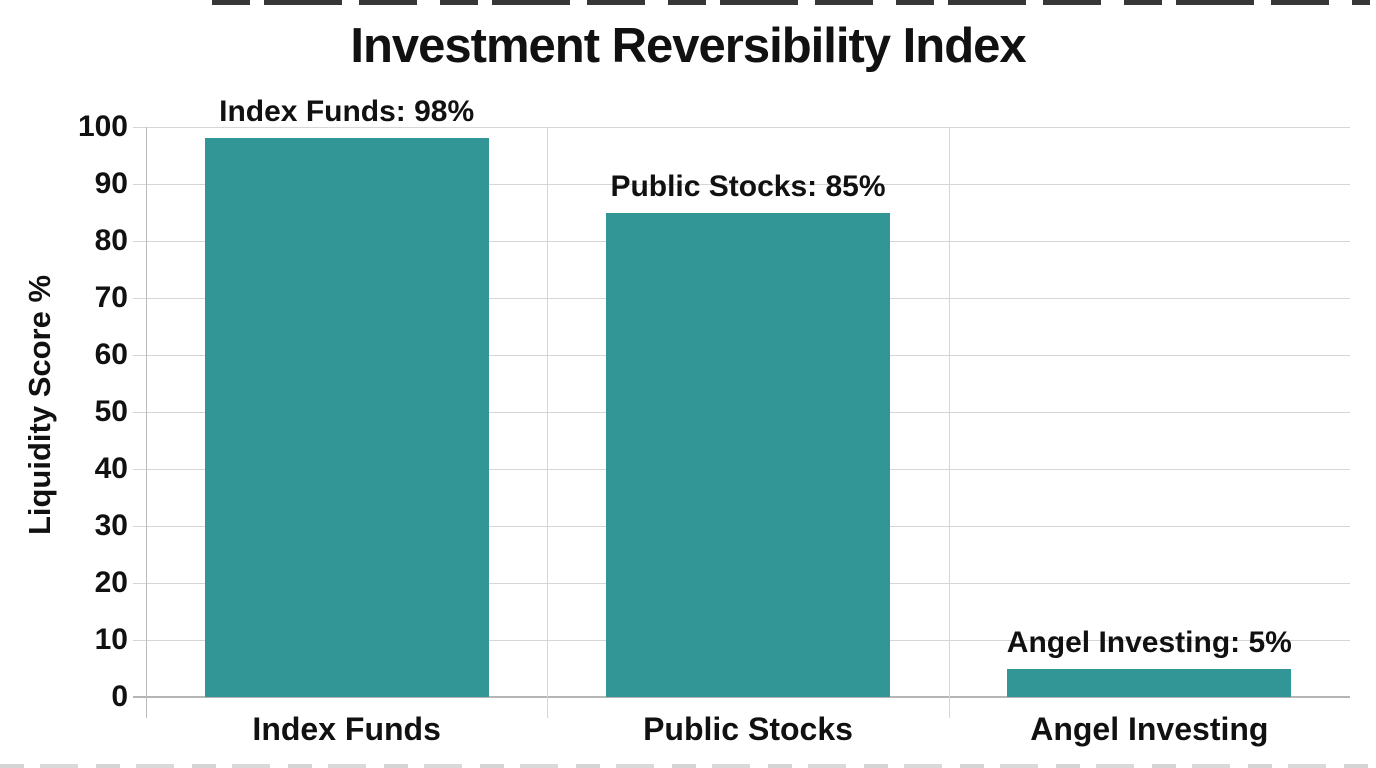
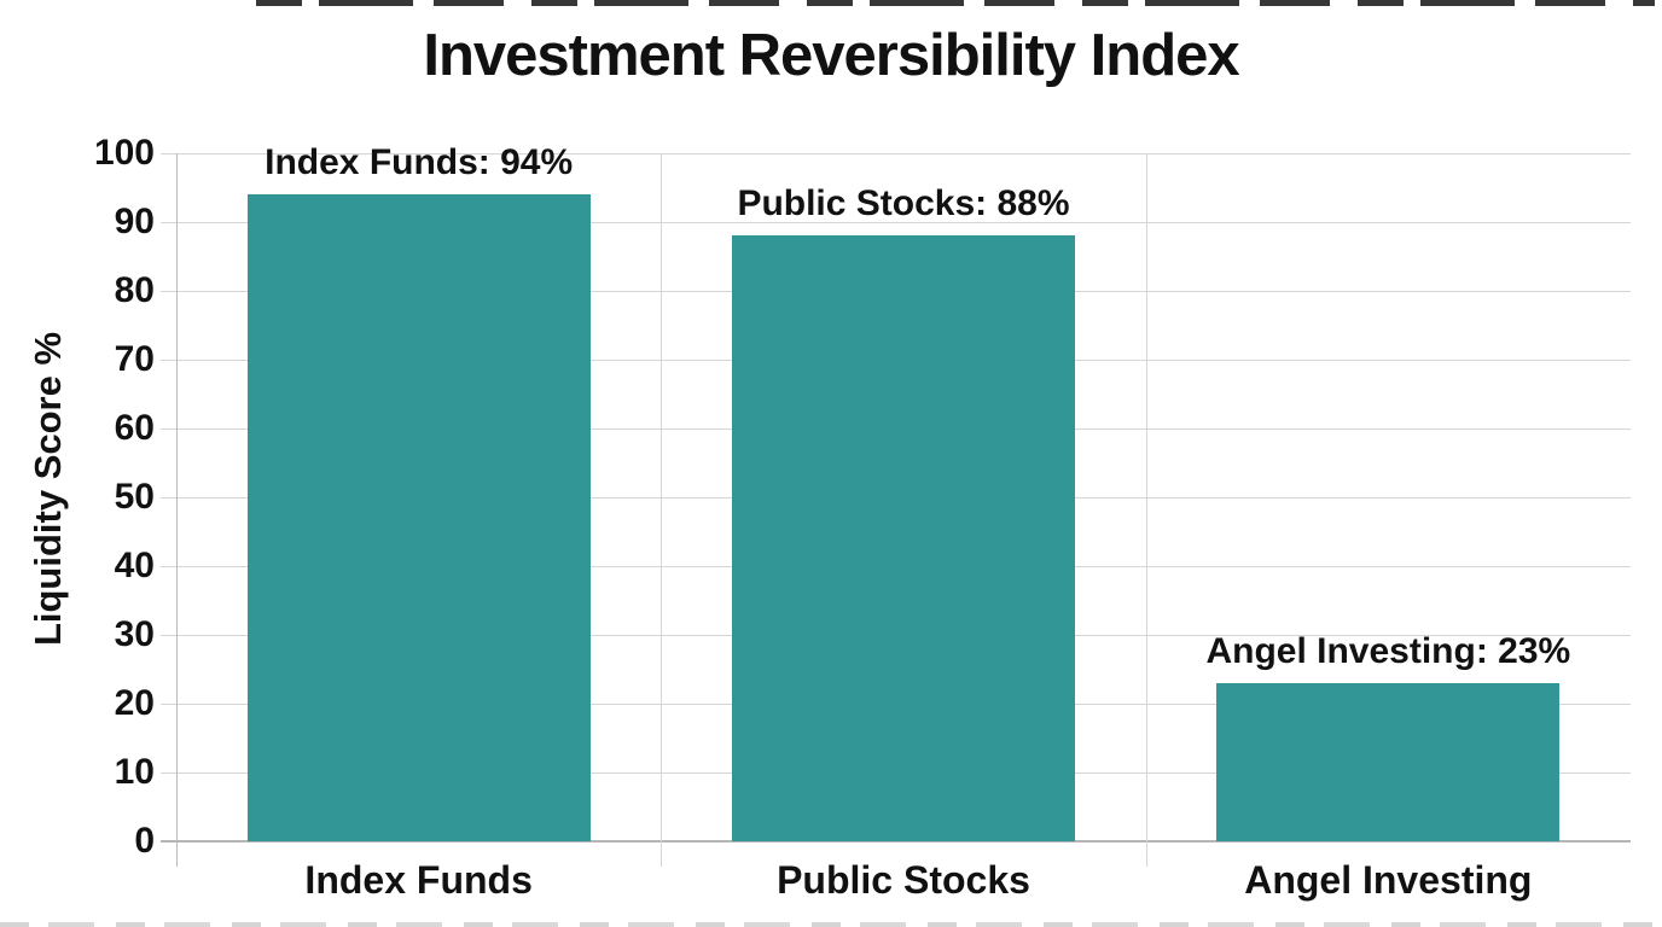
Index Funds: 98% -> 94%
Public Stocks: 85% -> 88%
Angel Investing: 5% -> 23%
